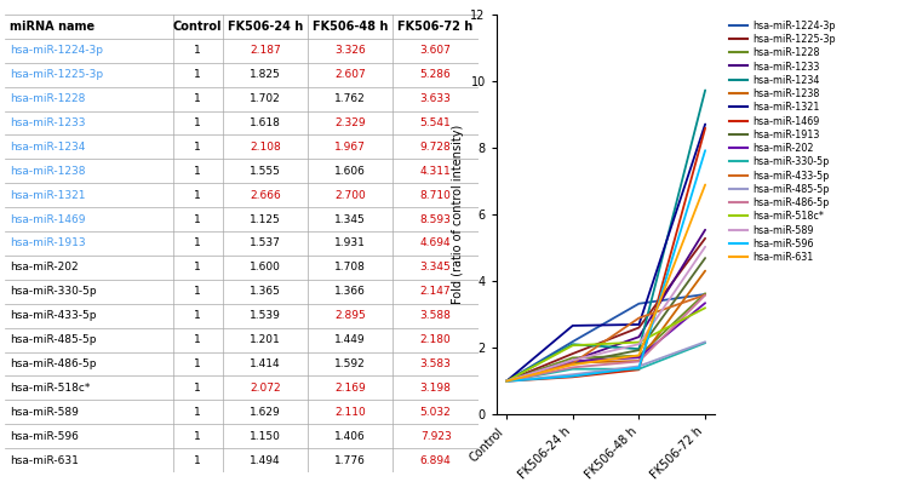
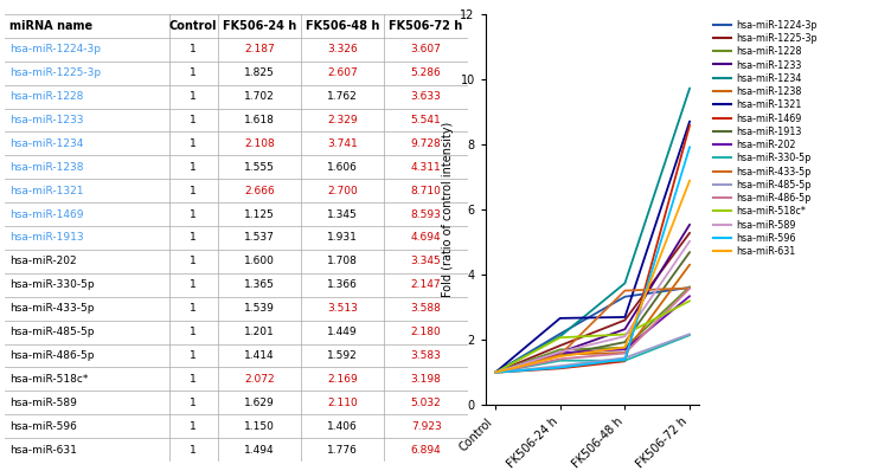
hsa-miR-1234/FK506-48 h: 1.967 -> 3.741
hsa-miR-433-5p/FK506-48 h: 2.895 -> 3.513
